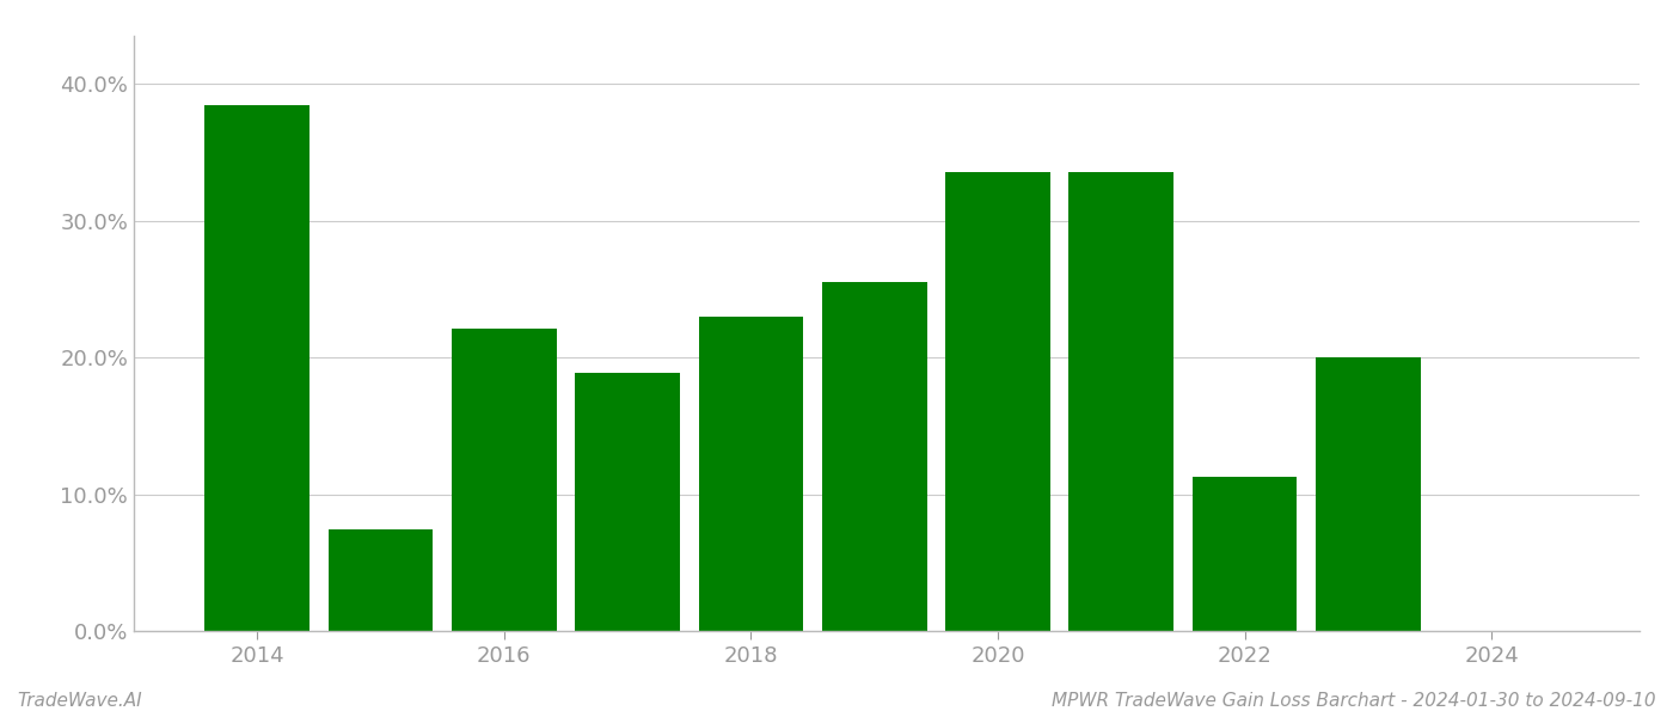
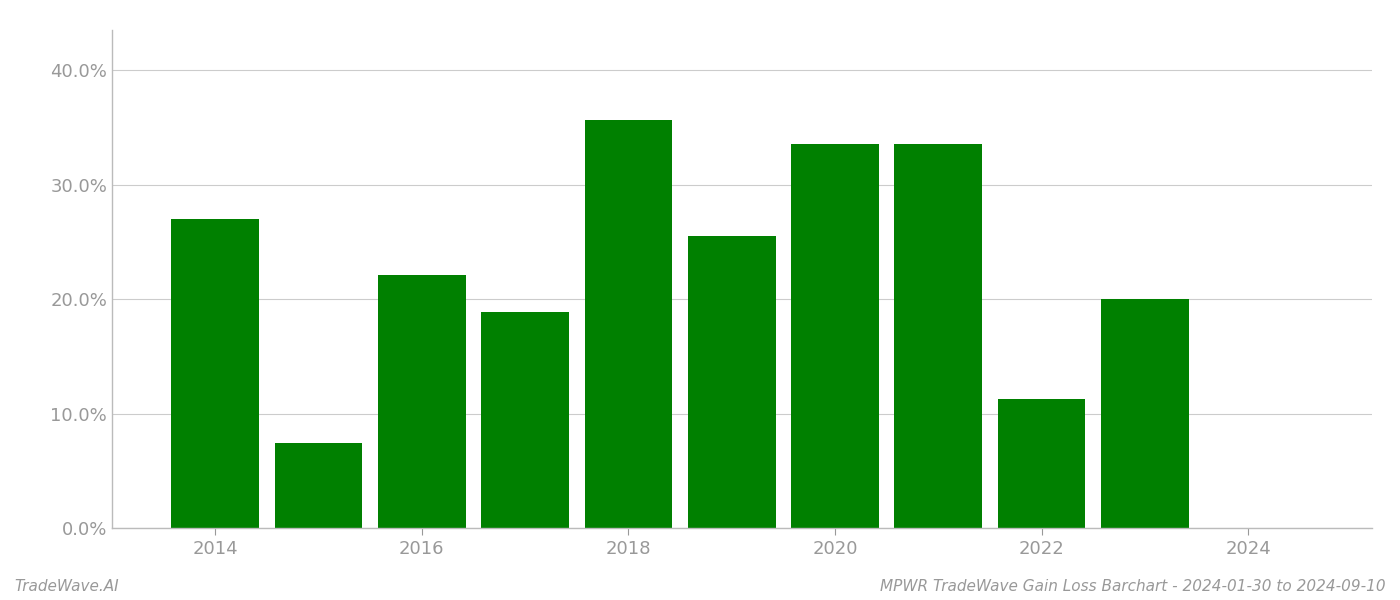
2014: 38.4% -> 27.0%
2018: 23.0% -> 35.6%
